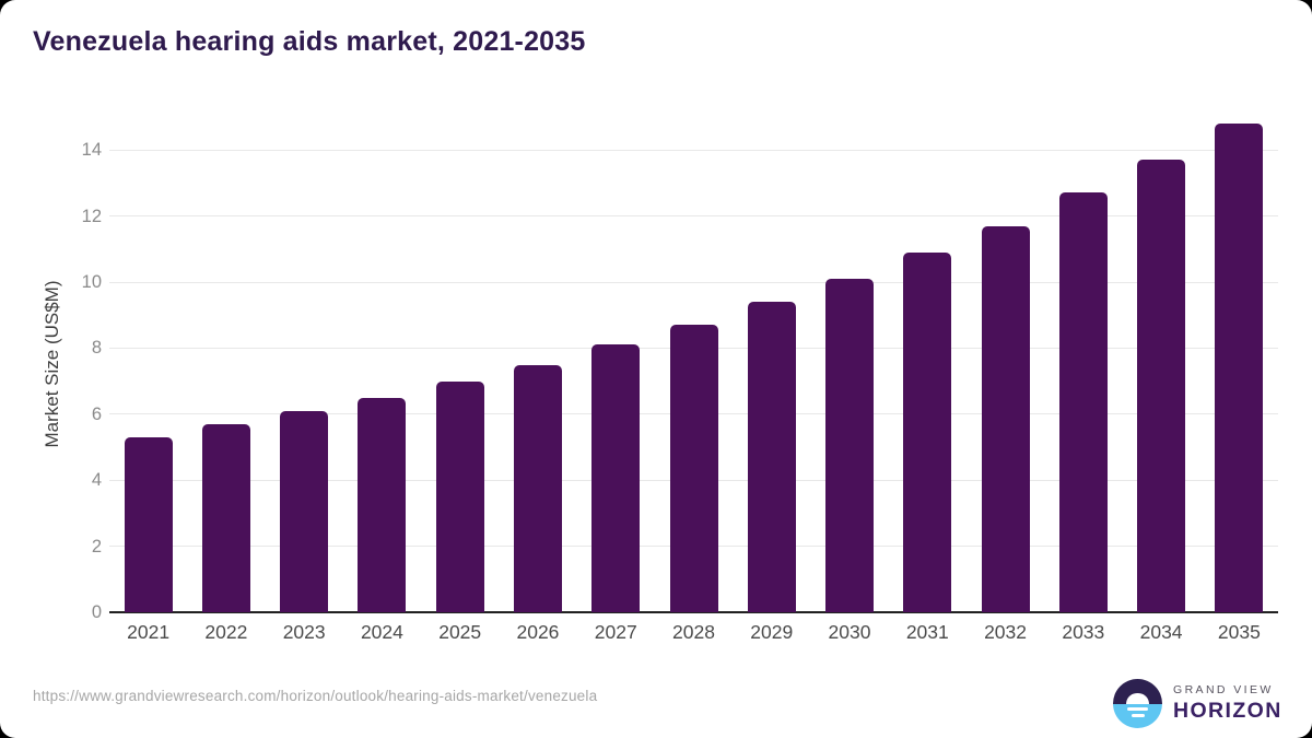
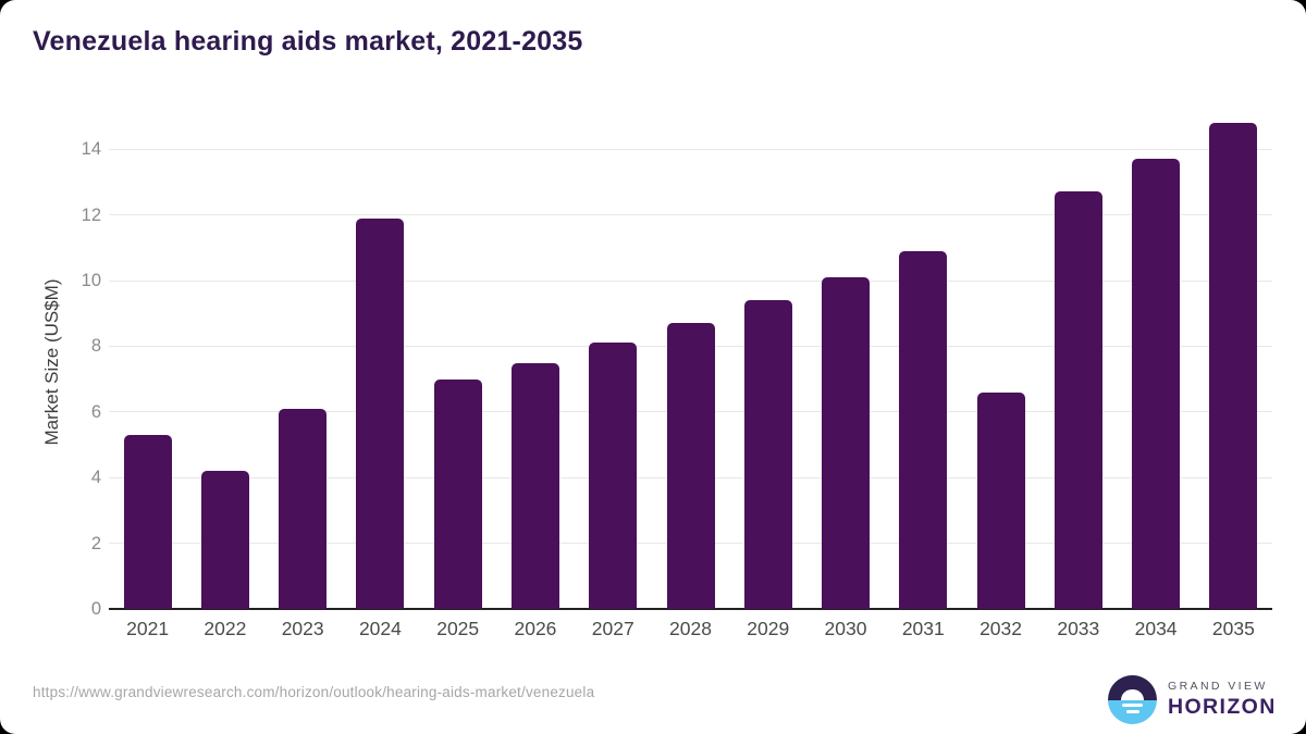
2022: 5.7 -> 4.2
2024: 6.5 -> 11.9
2032: 11.7 -> 6.6
